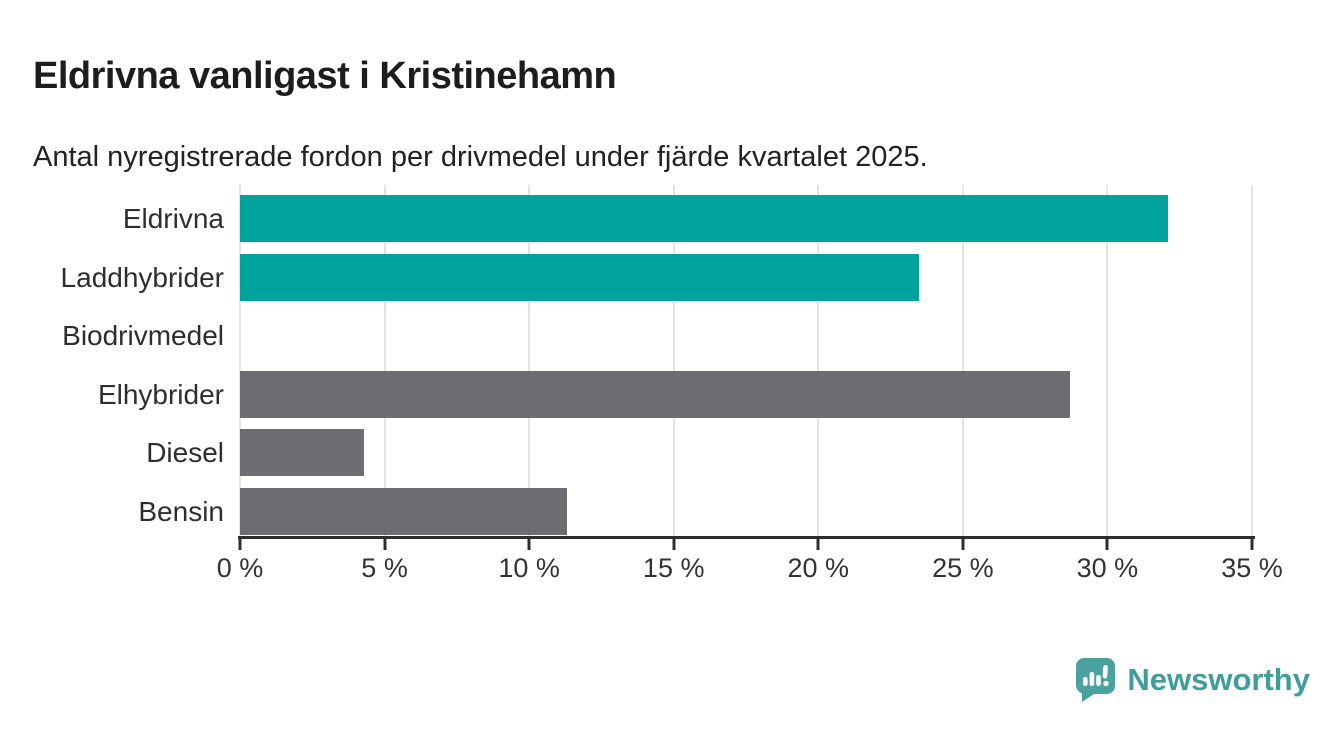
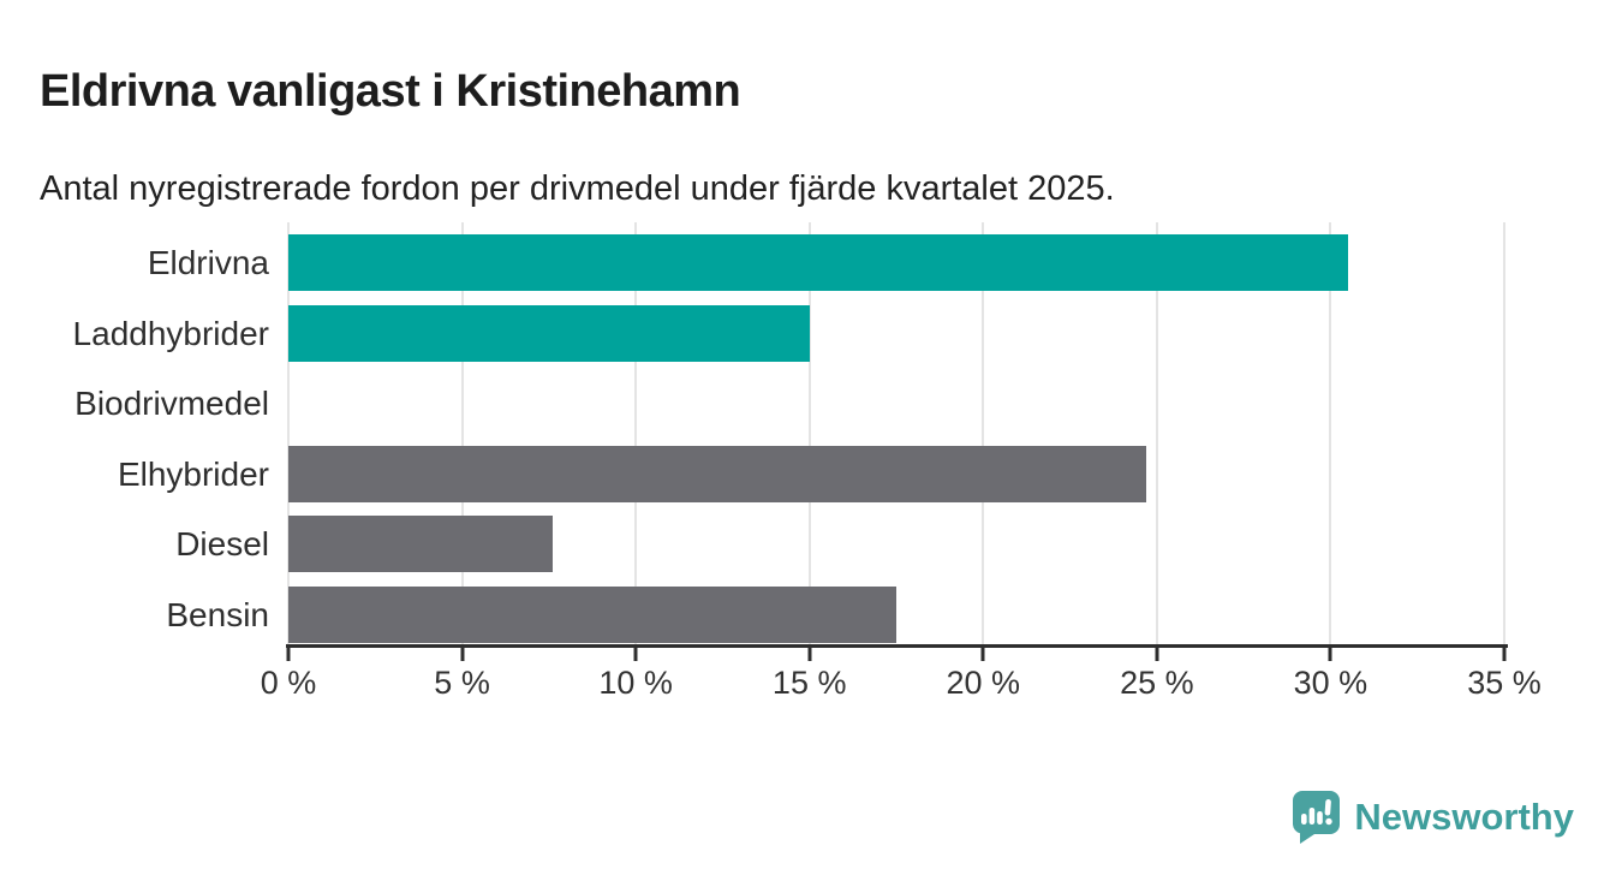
Eldrivna: 32.1% -> 30.5%
Laddhybrider: 23.5% -> 15.0%
Elhybrider: 28.7% -> 24.7%
Diesel: 4.3% -> 7.6%
Bensin: 11.3% -> 17.5%
